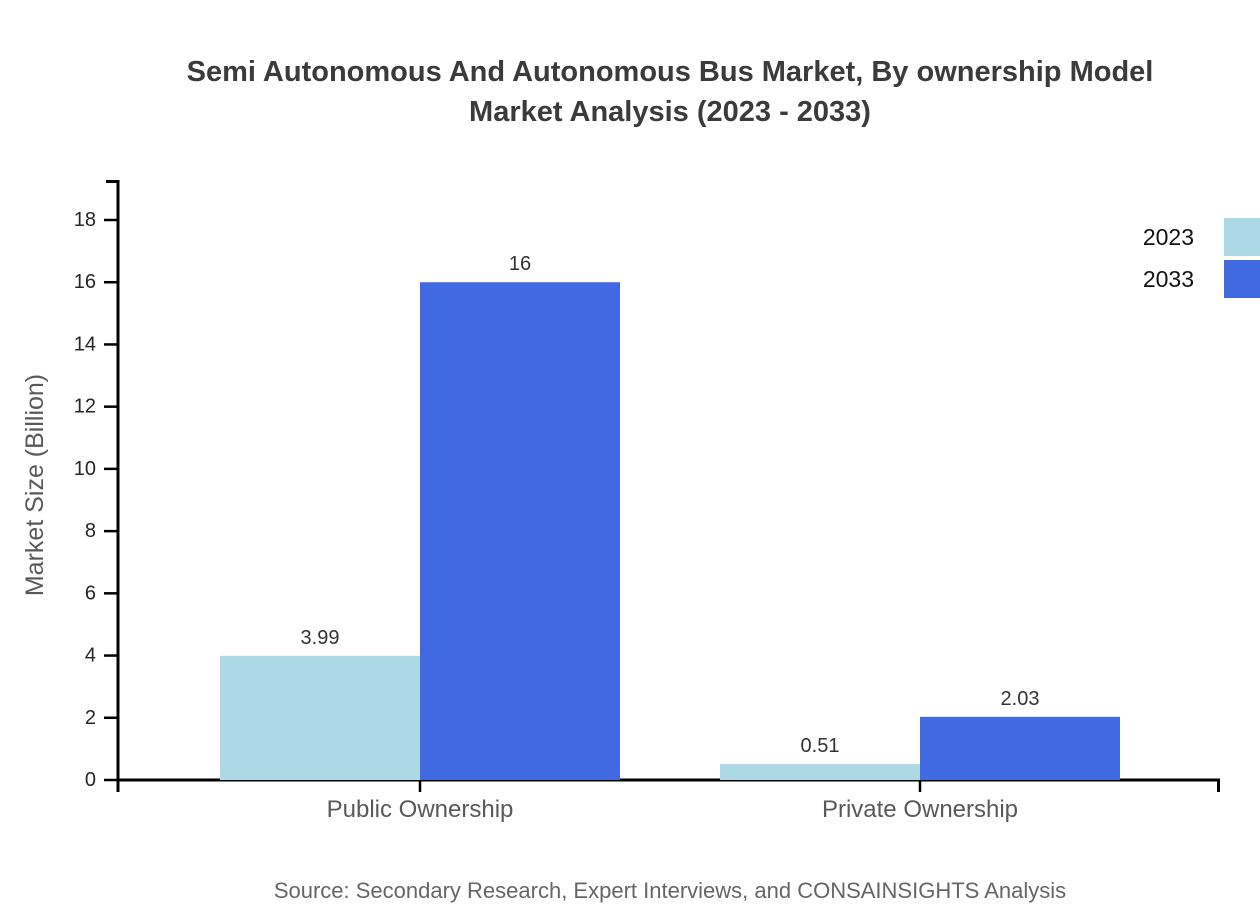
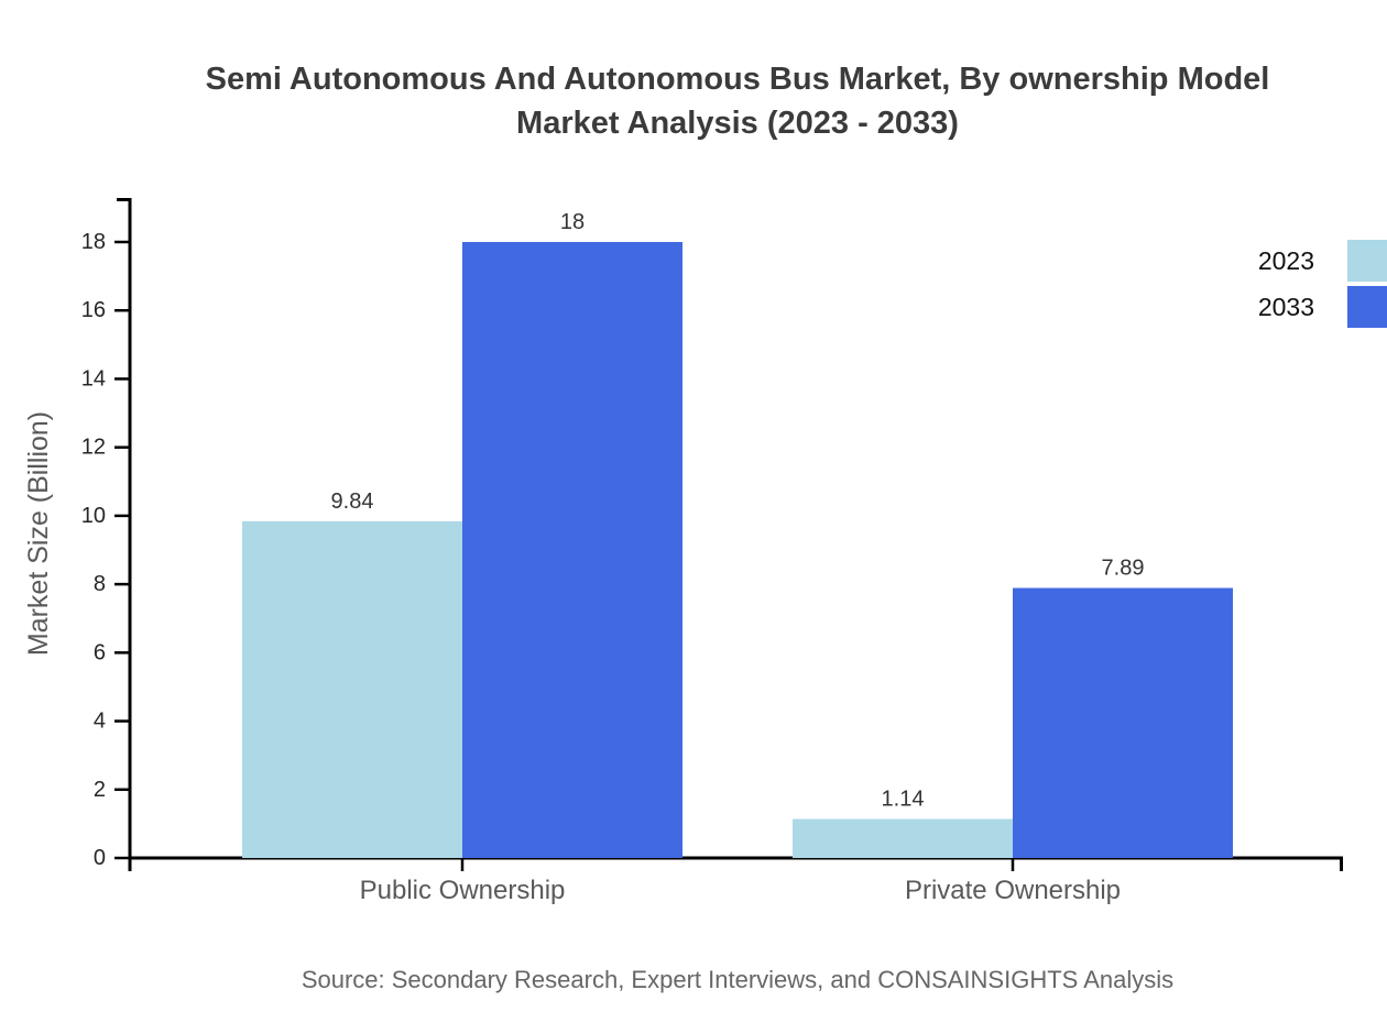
2023/Public Ownership: 3.99 -> 9.84
2033/Public Ownership: 16 -> 18
2023/Private Ownership: 0.51 -> 1.14
2033/Private Ownership: 2.03 -> 7.89
